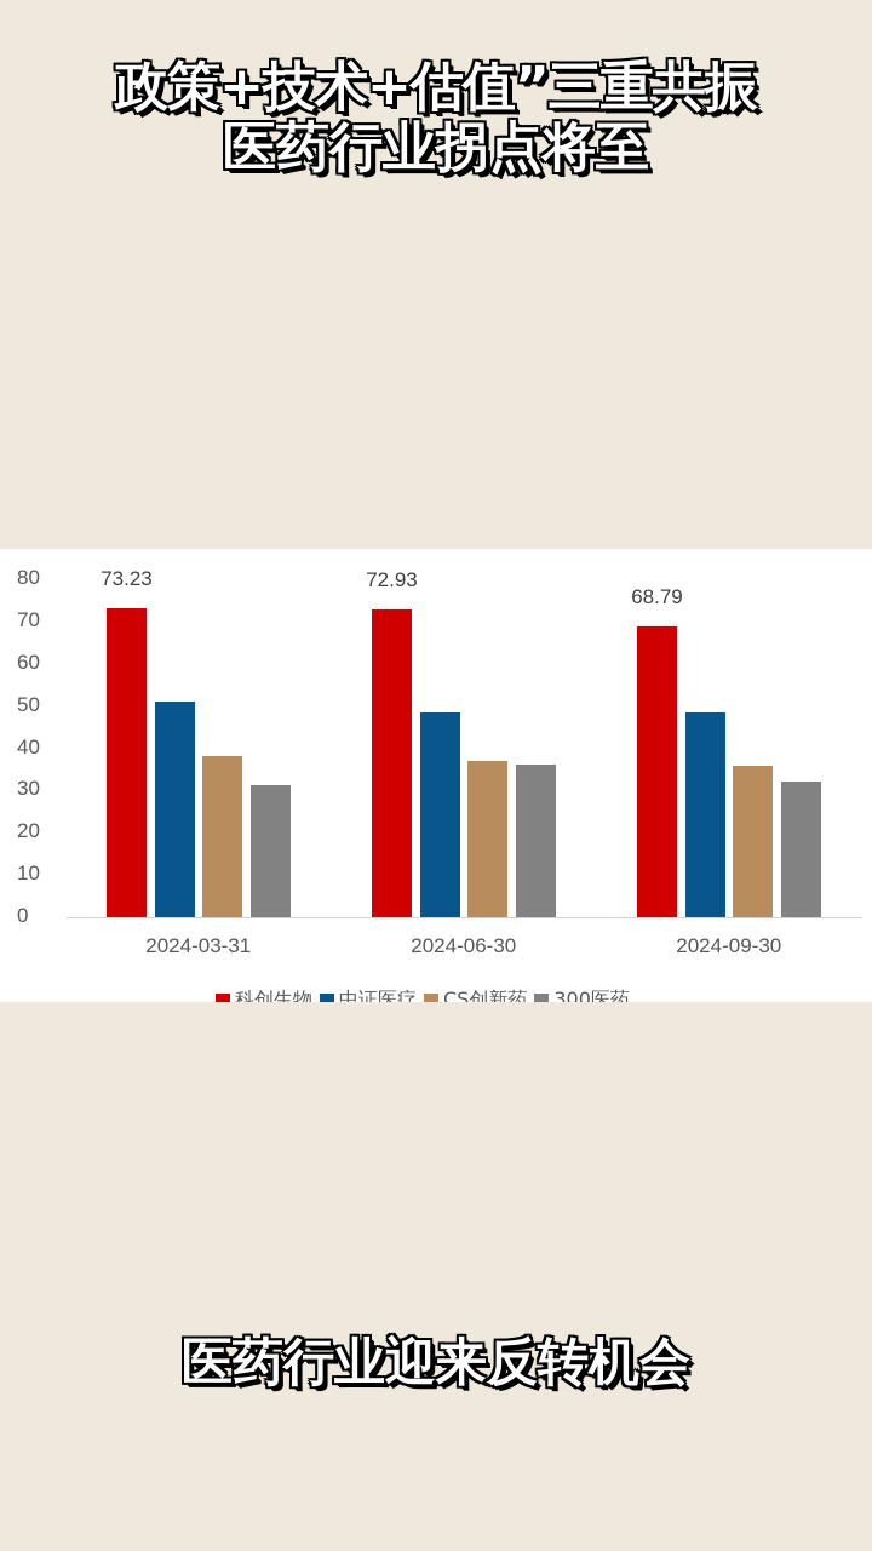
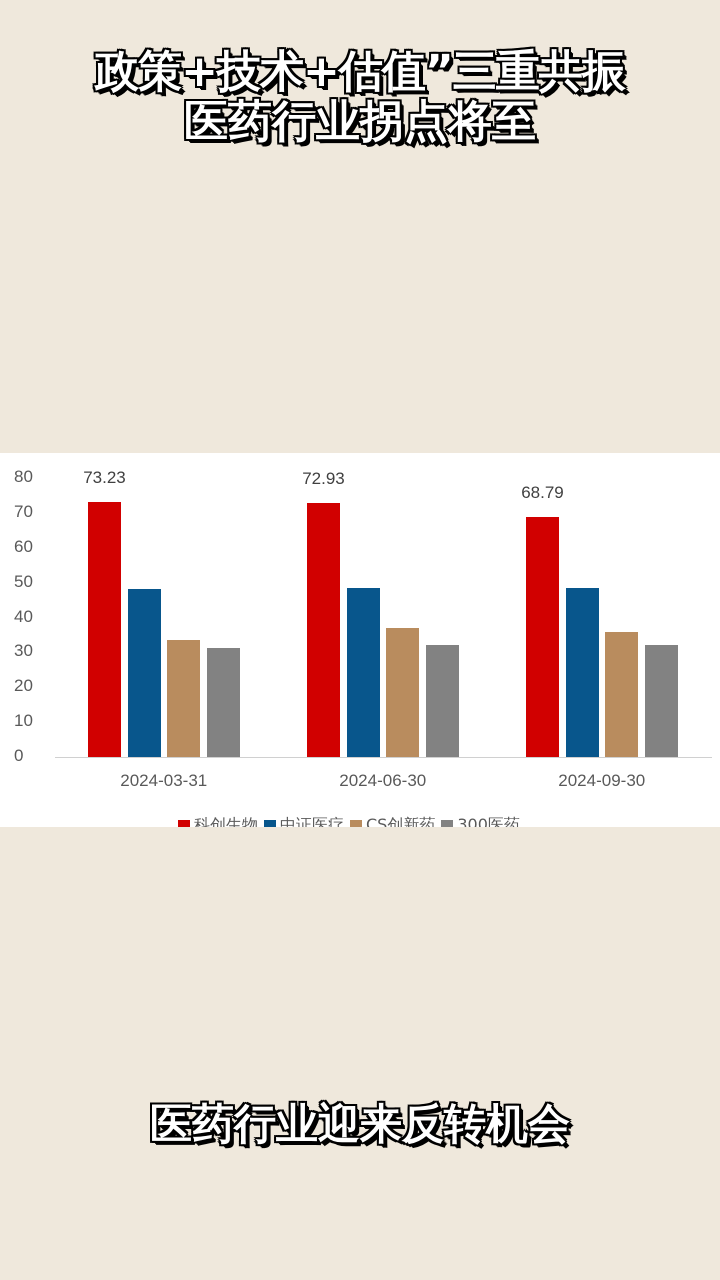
中证医疗/2024-03-31: 51 -> 48
CS创新药/2024-03-31: 38 -> 34
300医药/2024-06-30: 36 -> 32
